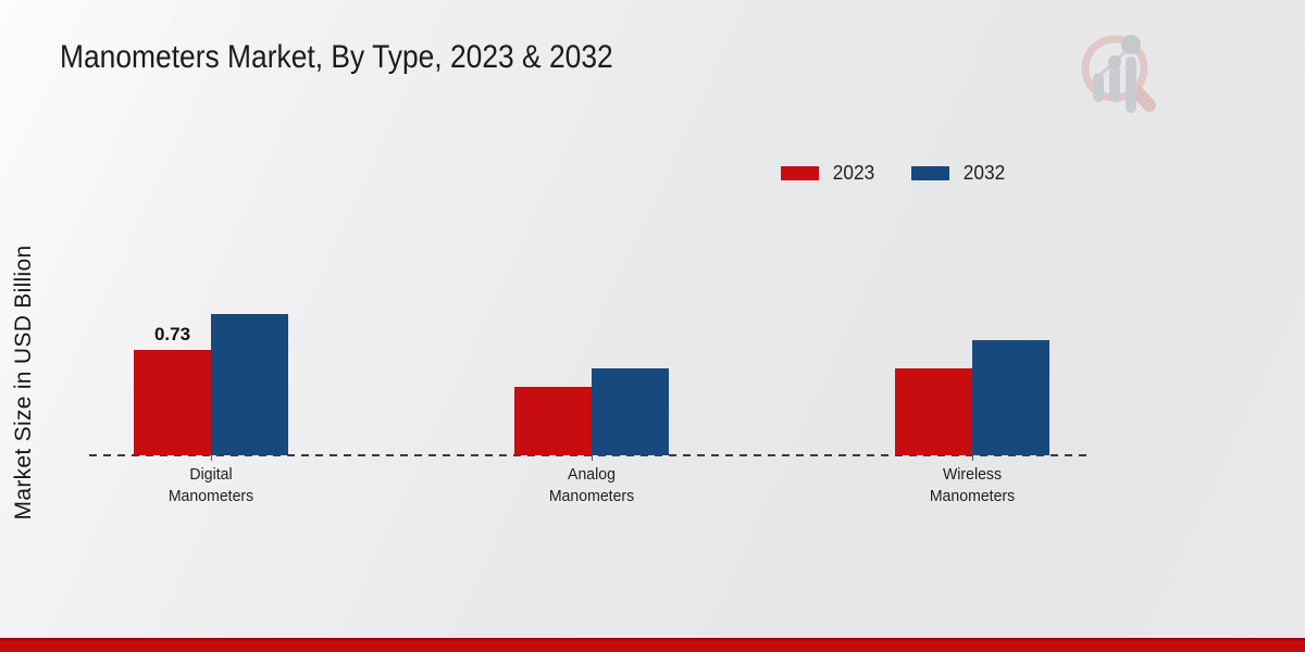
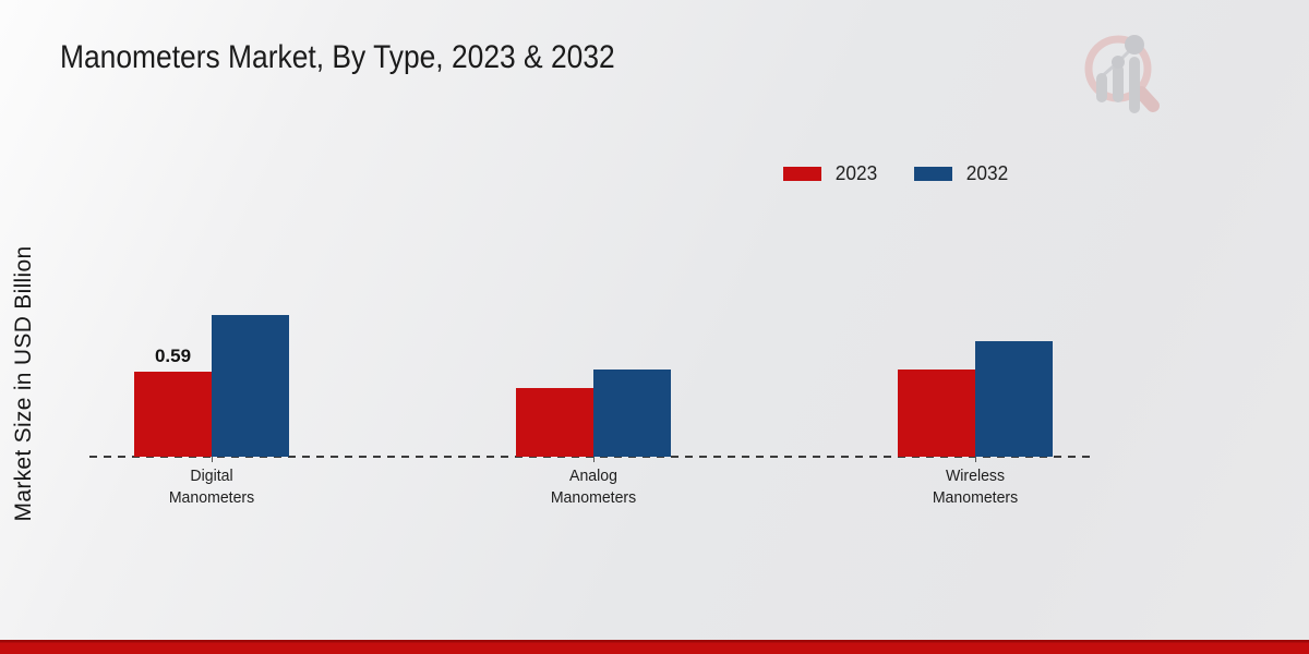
2023/Digital Manometers: 0.73 -> 0.59
